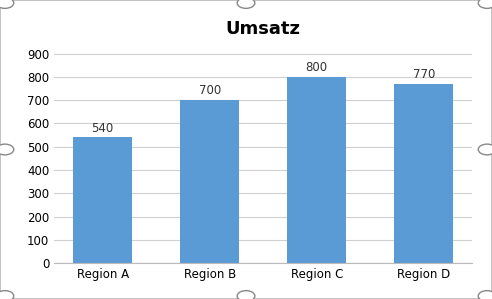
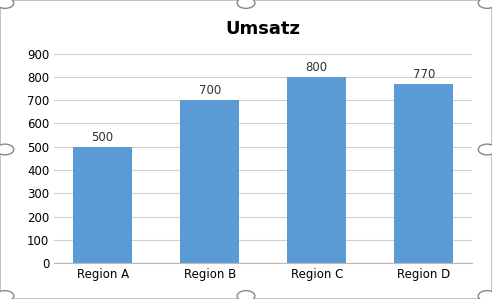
Region A: 540 -> 500
